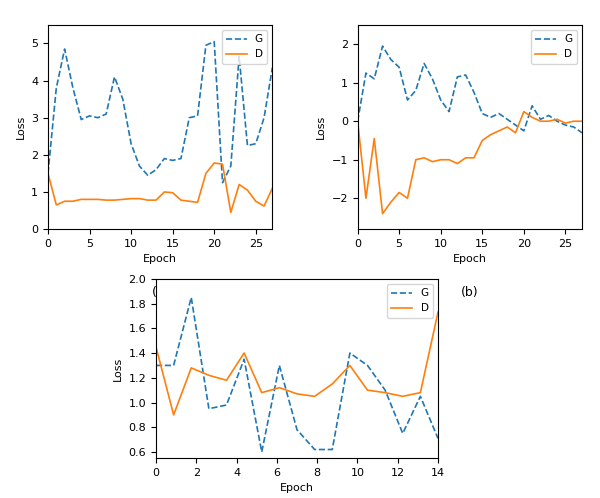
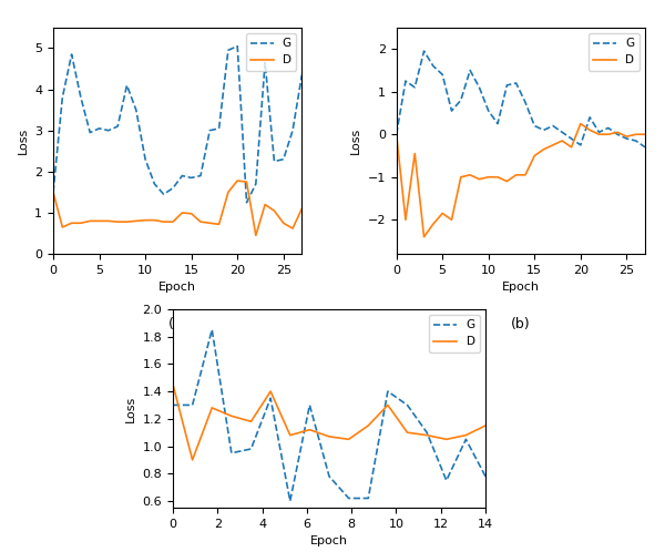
G/14: 0.71 -> 0.78
D/14: 1.73 -> 1.15
